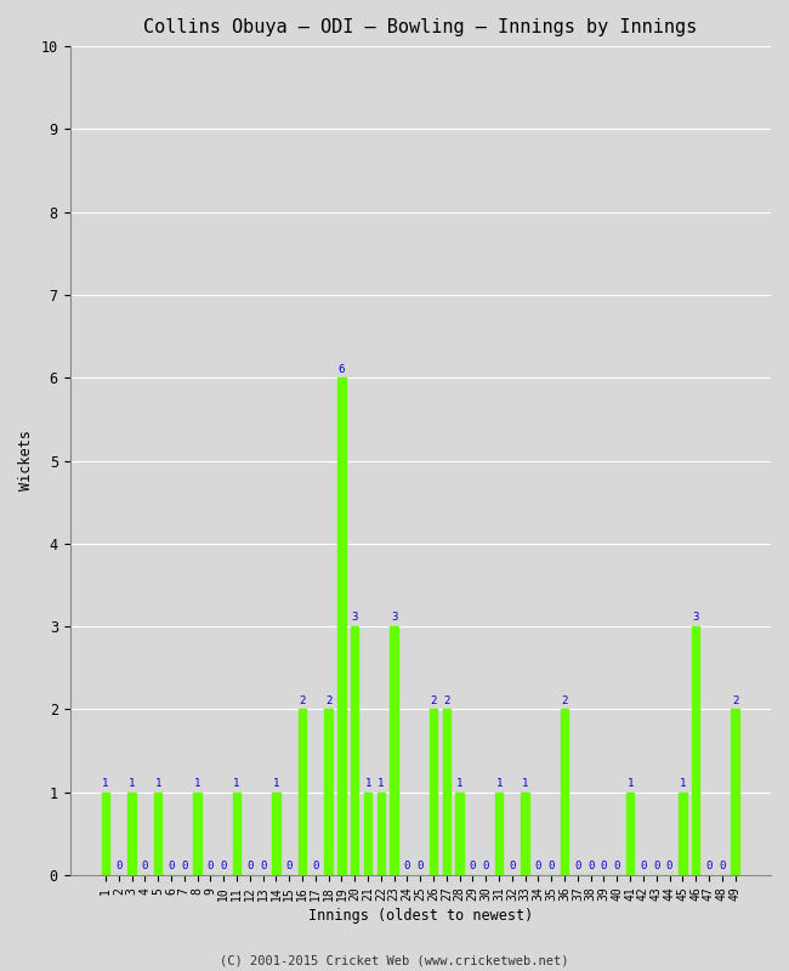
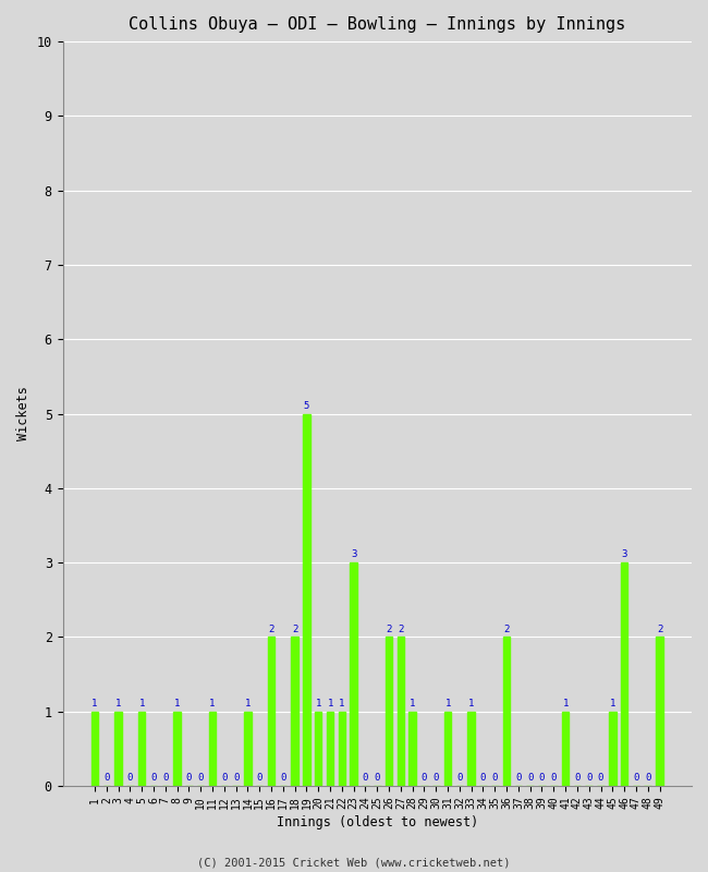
19: 6 -> 5
20: 3 -> 1
